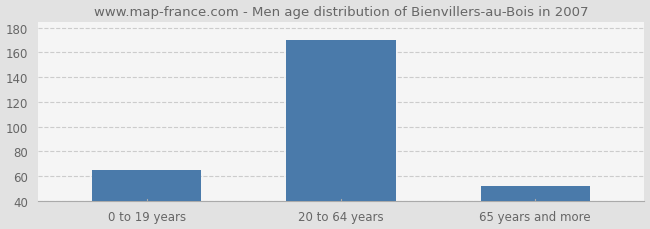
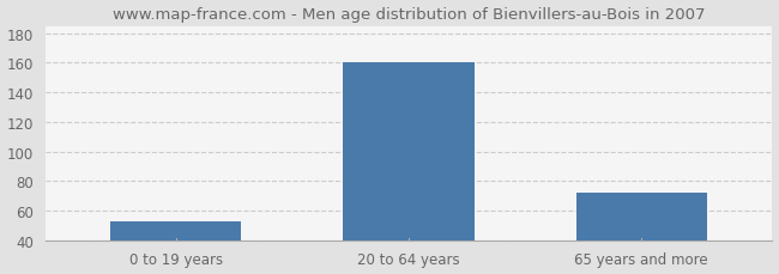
0 to 19 years: 65 -> 53
20 to 64 years: 170 -> 160
65 years and more: 52 -> 72
